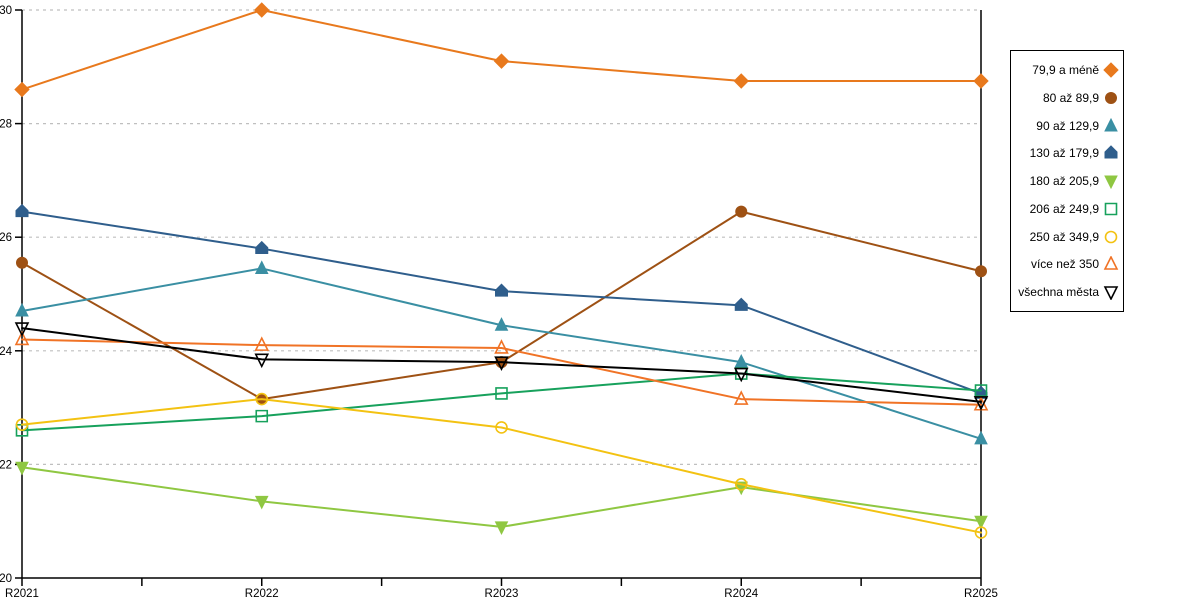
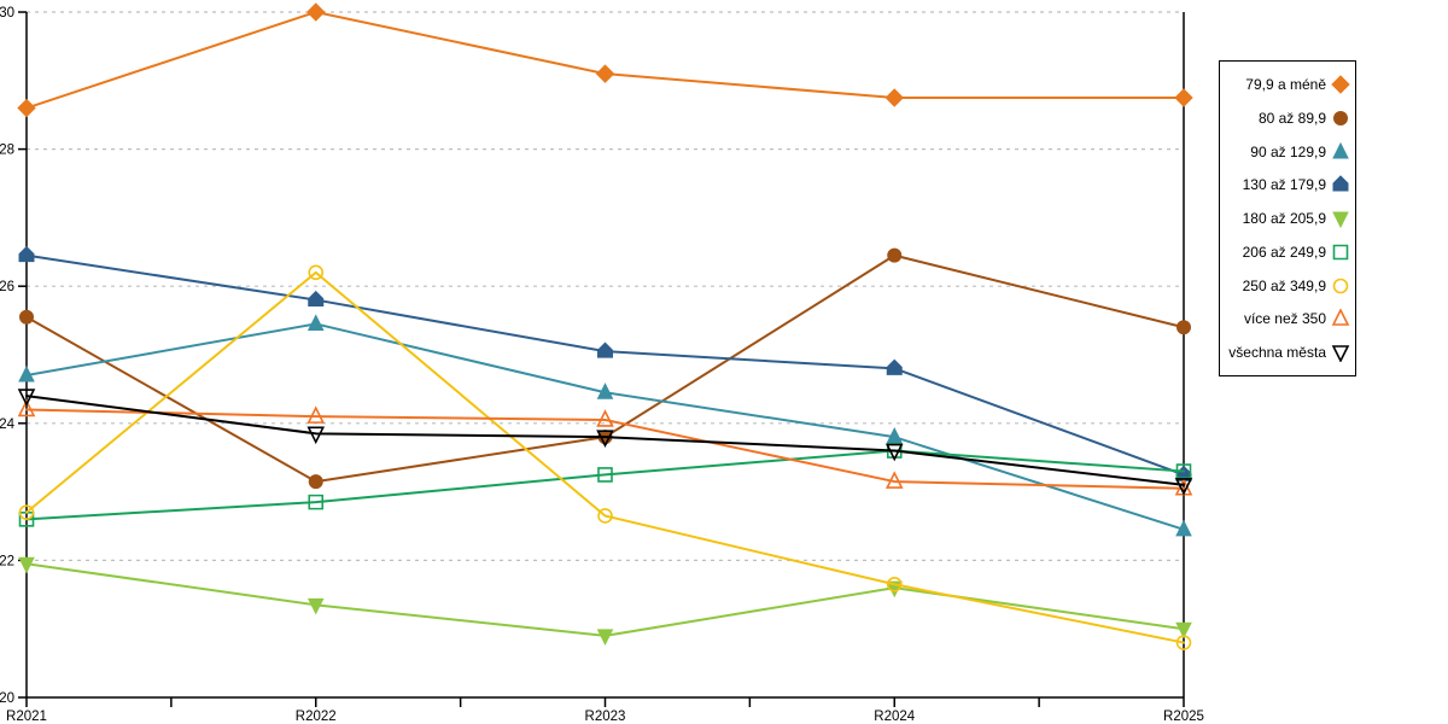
250 až 349,9/R2022: 23.1 -> 26.2
